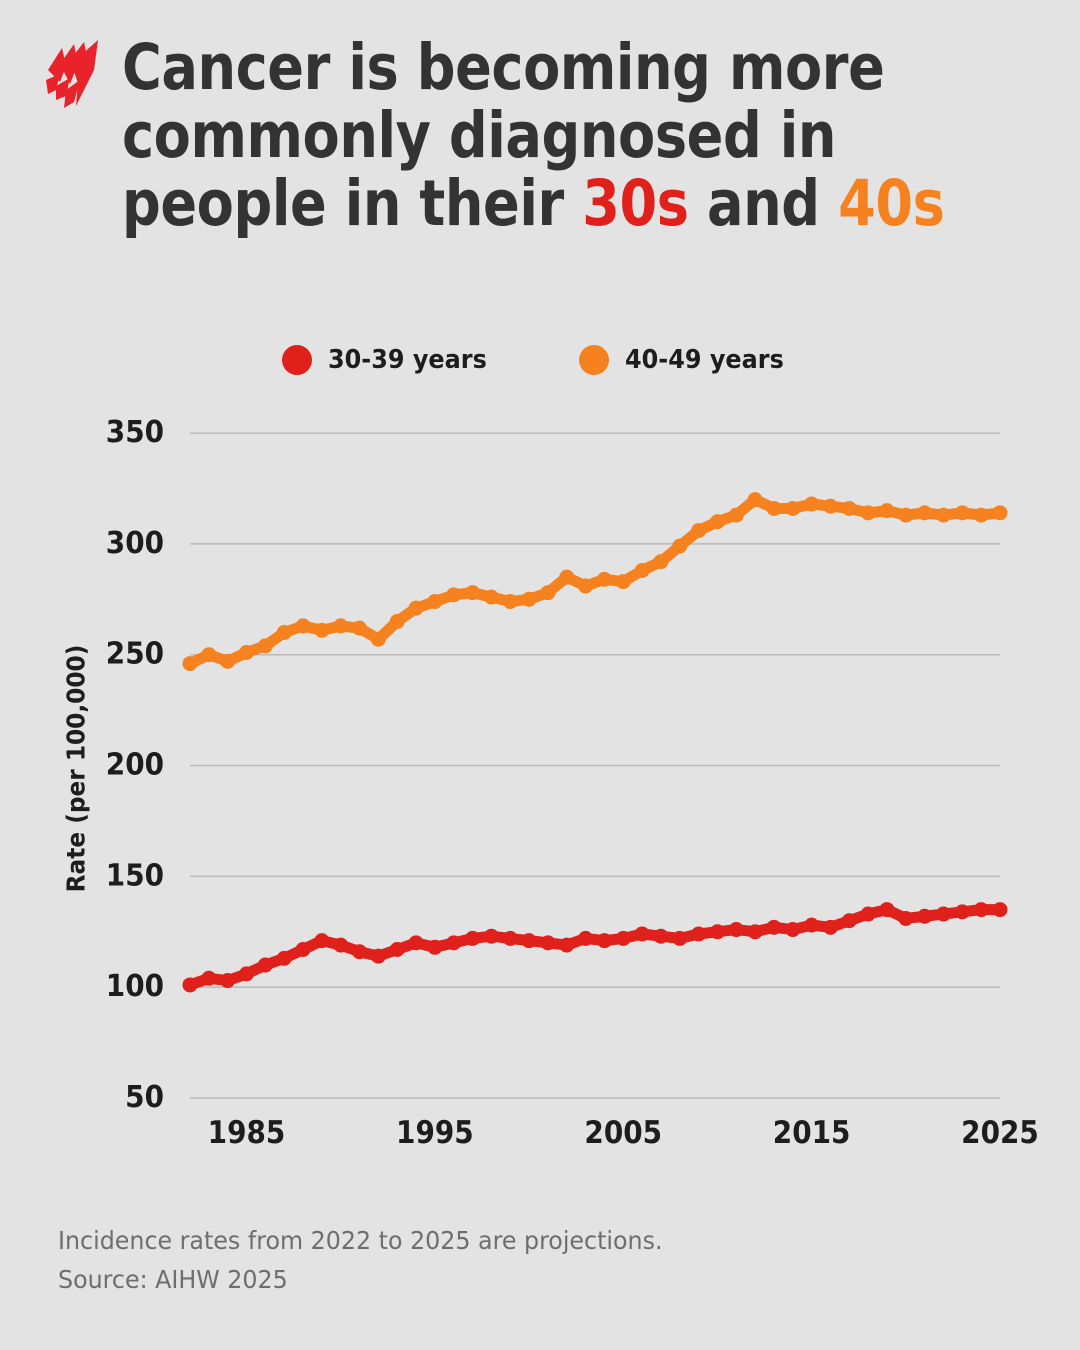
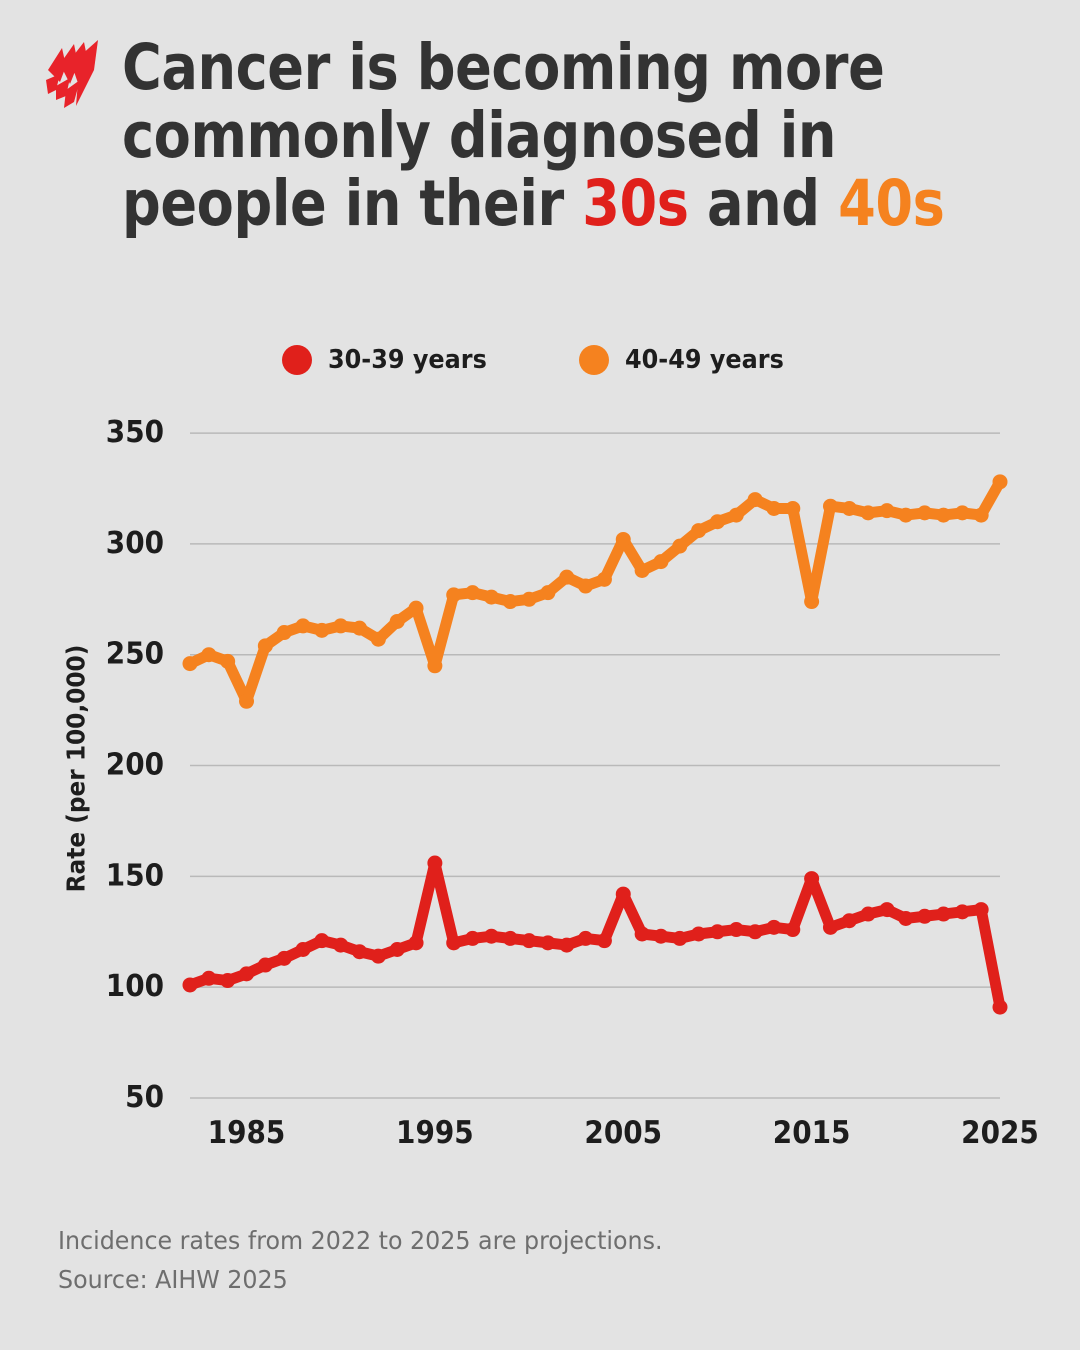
40-49 years/1985: 251 -> 229
30-39 years/1995: 118 -> 156
40-49 years/1995: 274 -> 245
30-39 years/2005: 122 -> 142
40-49 years/2005: 283 -> 302
30-39 years/2015: 128 -> 149
40-49 years/2015: 318 -> 274
30-39 years/2025: 135 -> 91
40-49 years/2025: 314 -> 328
